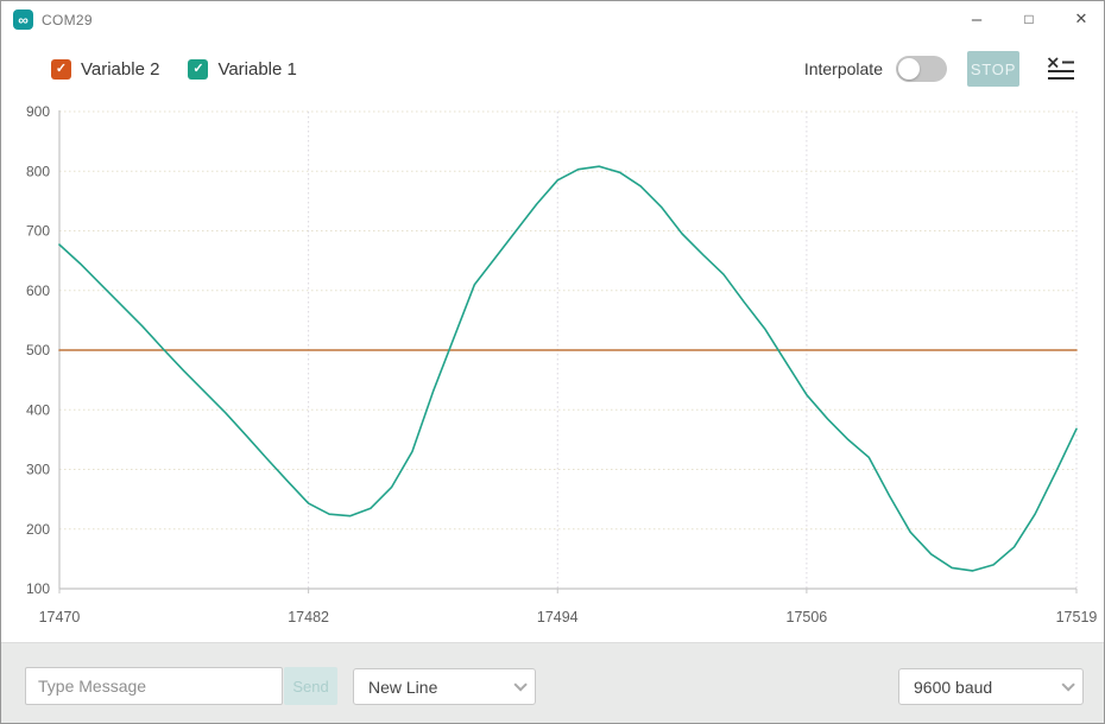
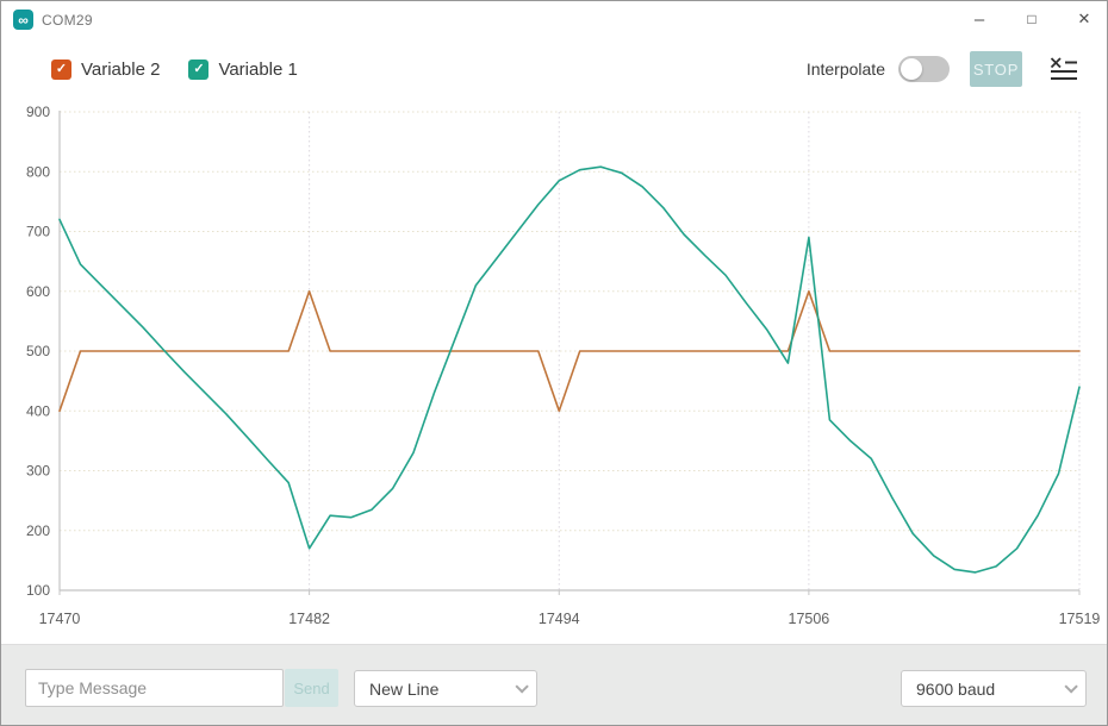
Variable 2/17470: 500 -> 400
Variable 1/17470: 680 -> 720
Variable 2/17482: 500 -> 600
Variable 1/17482: 240 -> 170
Variable 2/17494: 500 -> 400
Variable 2/17506: 500 -> 600
Variable 1/17506: 420 -> 690
Variable 1/17519: 370 -> 440
